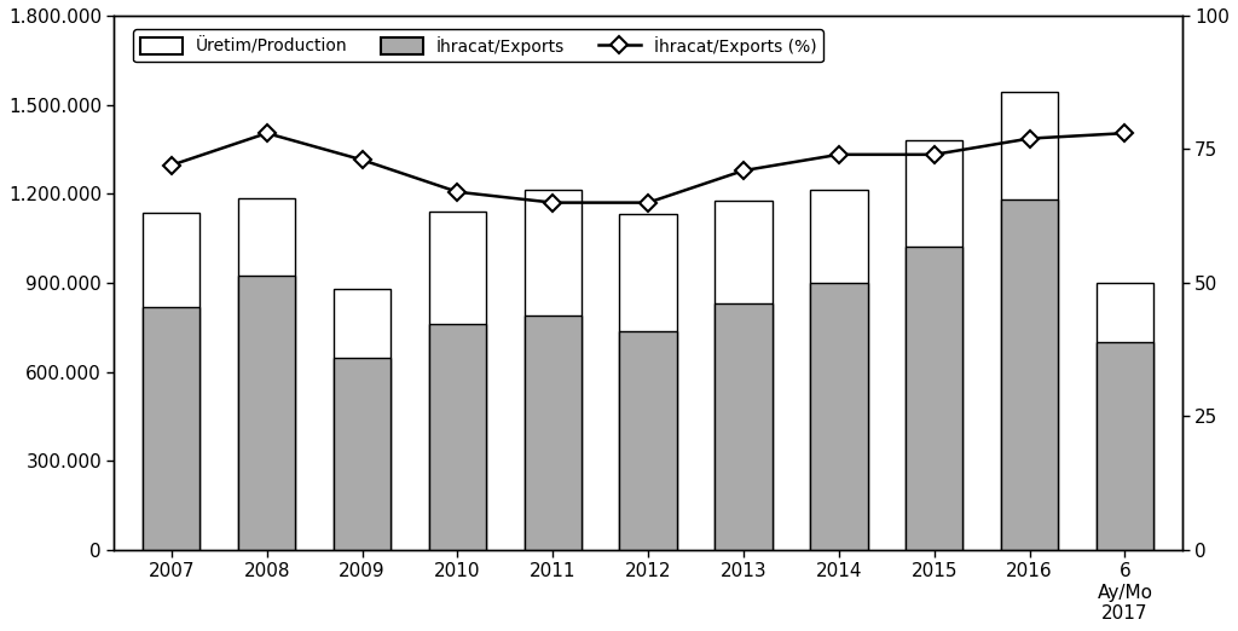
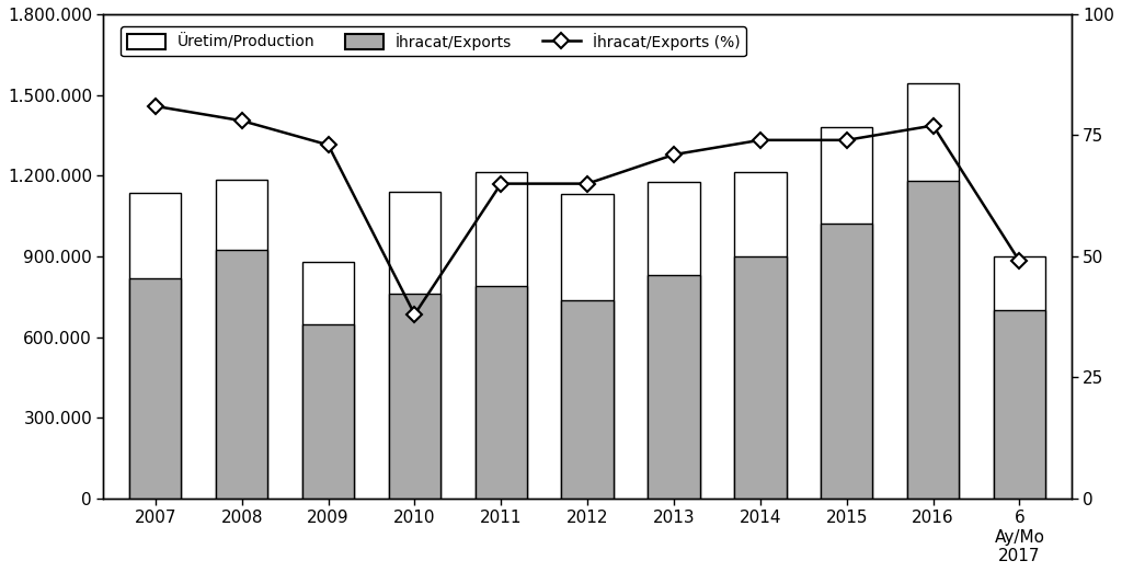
İhracat/Exports (%)/2007: 72 -> 81
İhracat/Exports (%)/2010: 67 -> 38
İhracat/Exports (%)/6 Ay/Mo 2017: 78 -> 49
